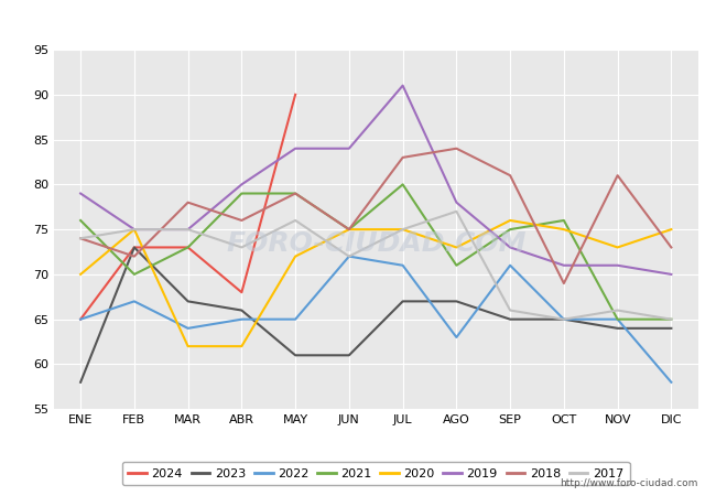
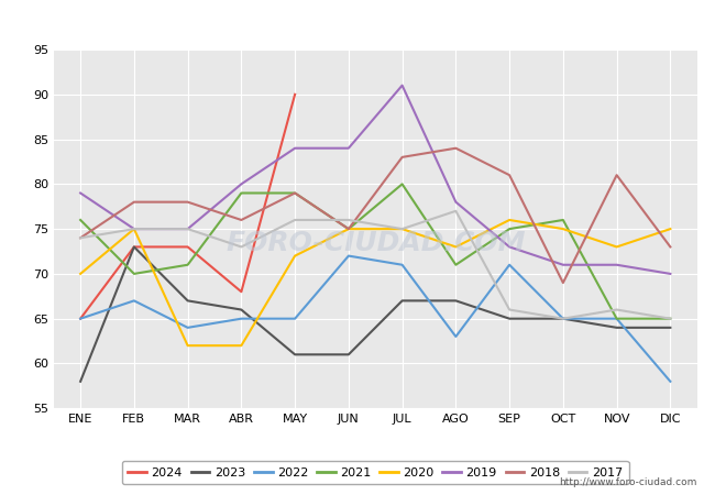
2018/FEB: 72 -> 78
2021/MAR: 73 -> 71
2017/JUN: 72 -> 76
